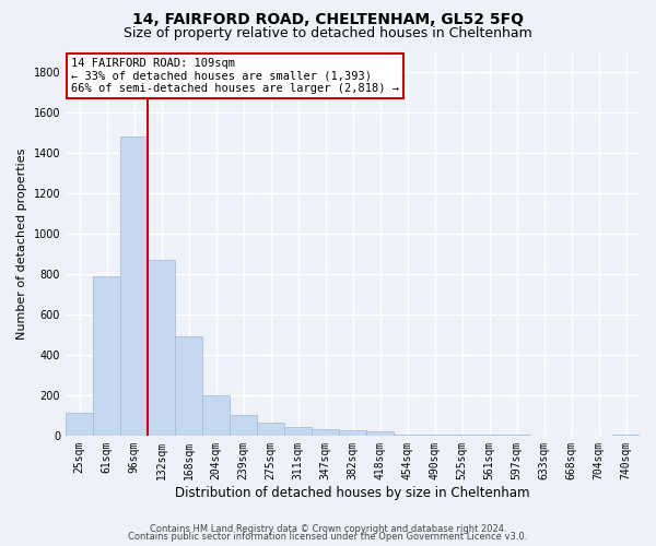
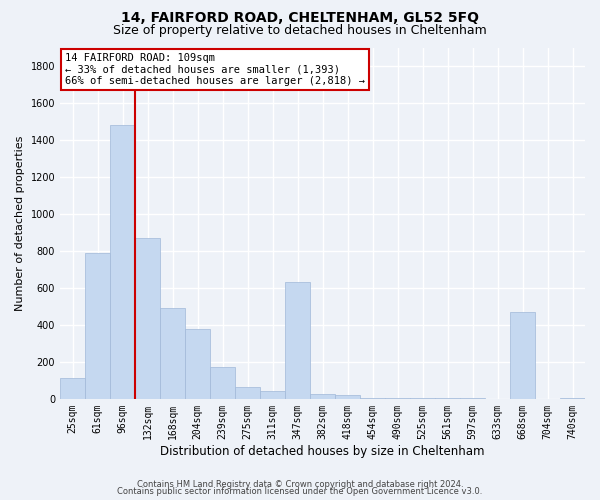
204sqm: 200 -> 380
239sqm: 100 -> 170
347sqm: 30 -> 630
668sqm: 0 -> 470
